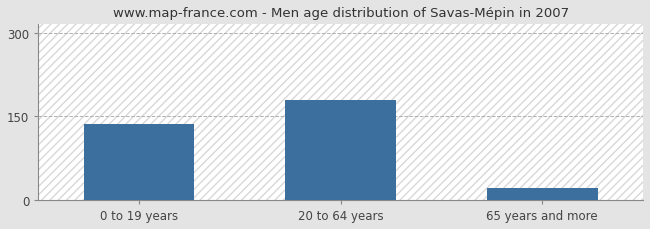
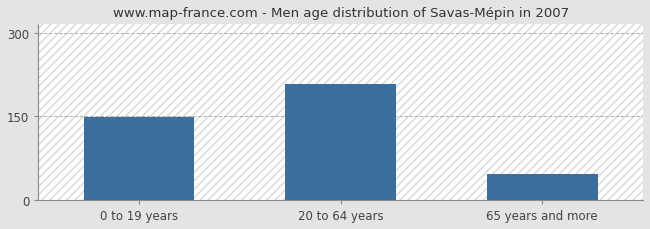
0 to 19 years: 136 -> 148
20 to 64 years: 179 -> 208
65 years and more: 22 -> 46
